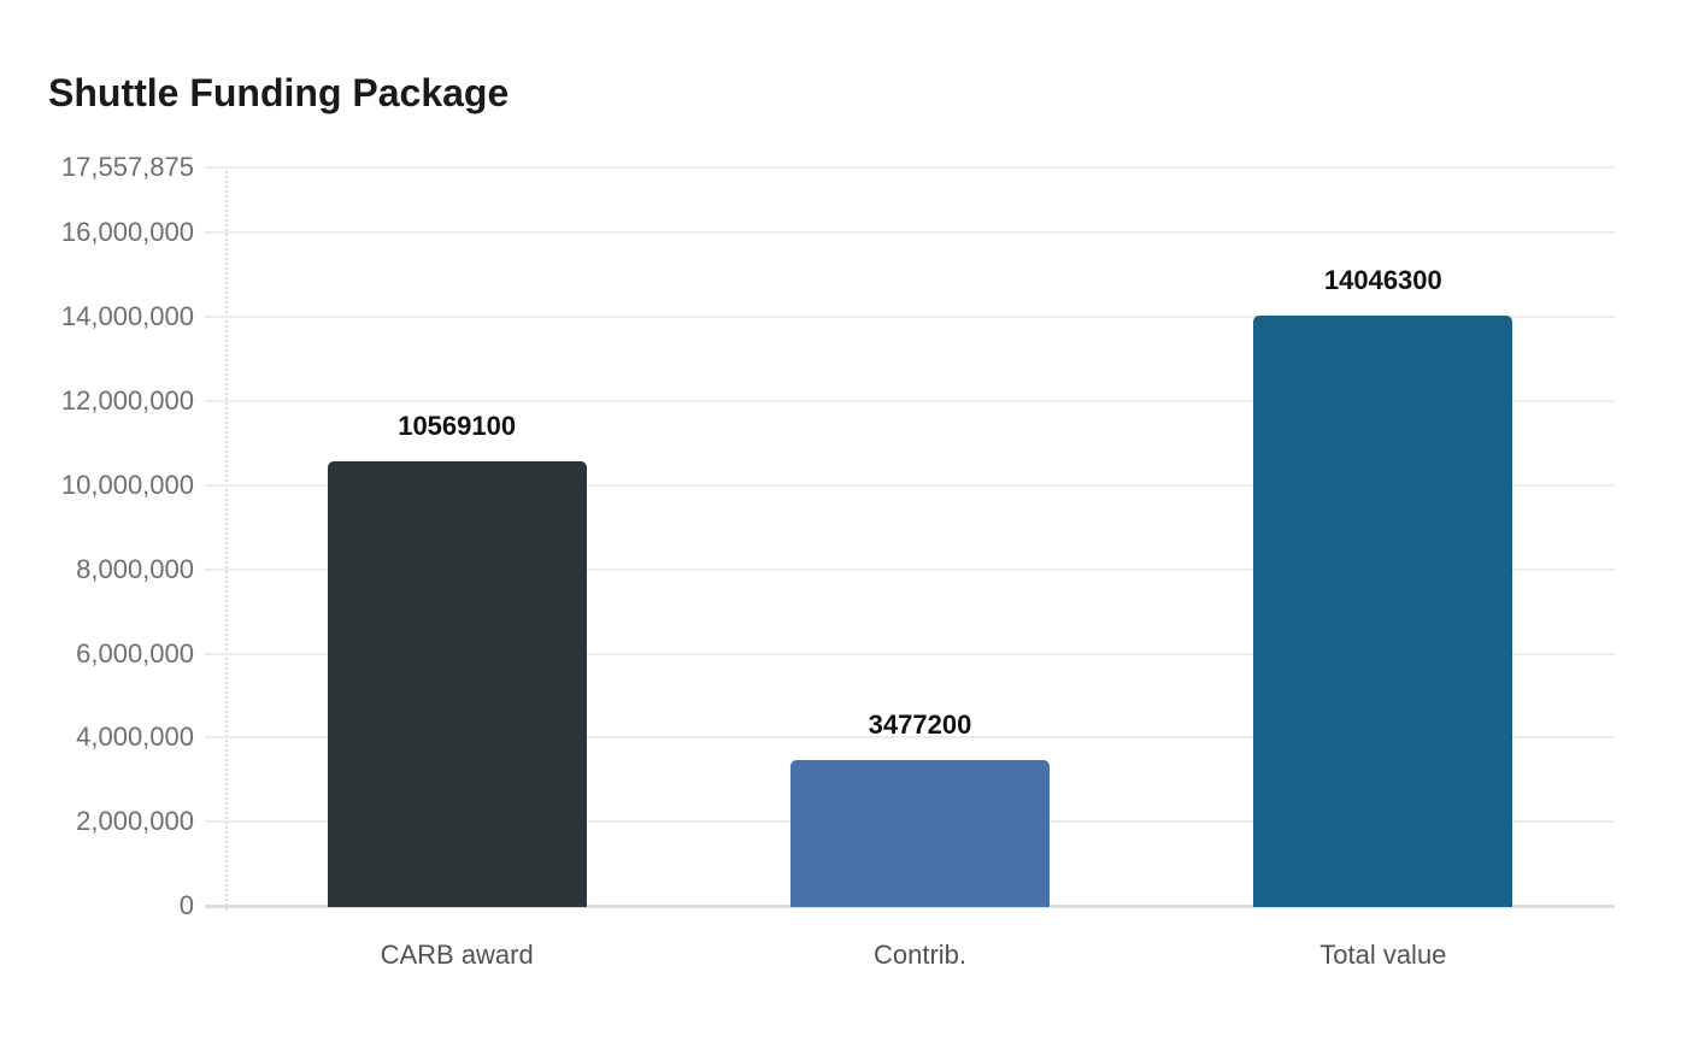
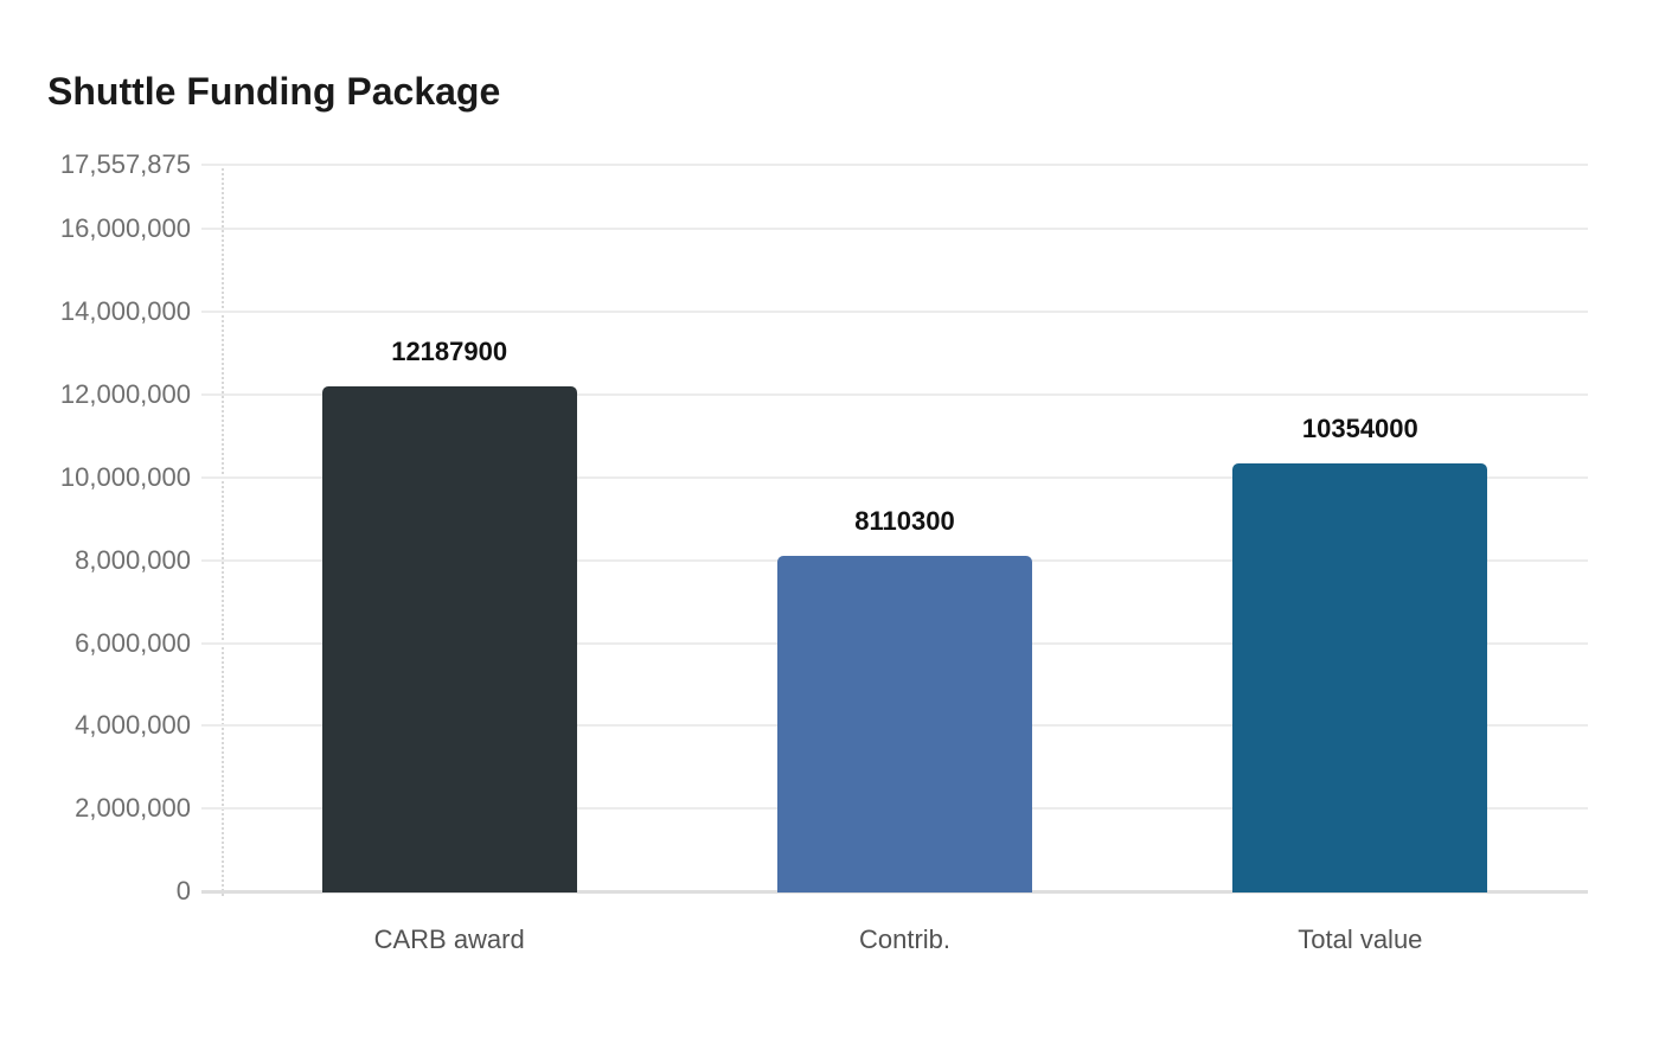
CARB award: 10569100 -> 12187900
Contrib.: 3477200 -> 8110300
Total value: 14046300 -> 10354000
